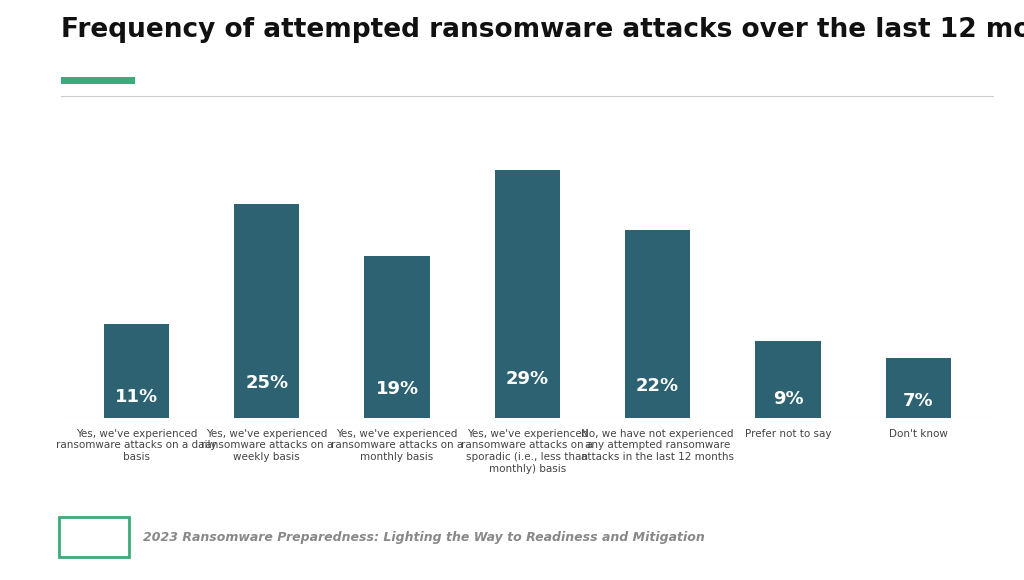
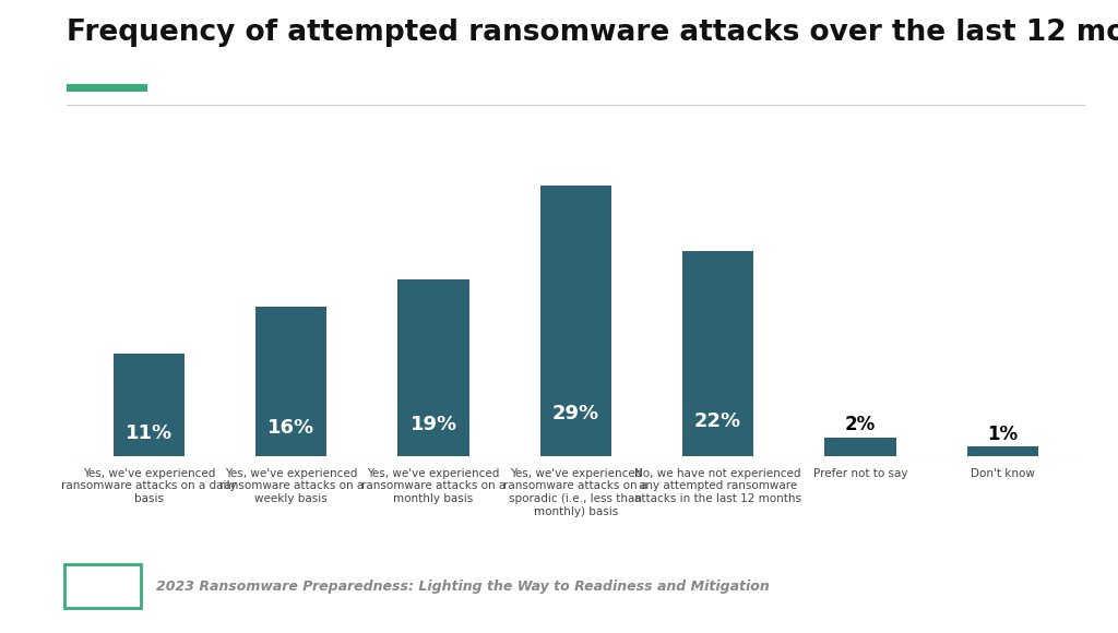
Yes, we've experienced ransomware attacks on a weekly basis: 25% -> 16%
Prefer not to say: 9% -> 2%
Don't know: 7% -> 1%
